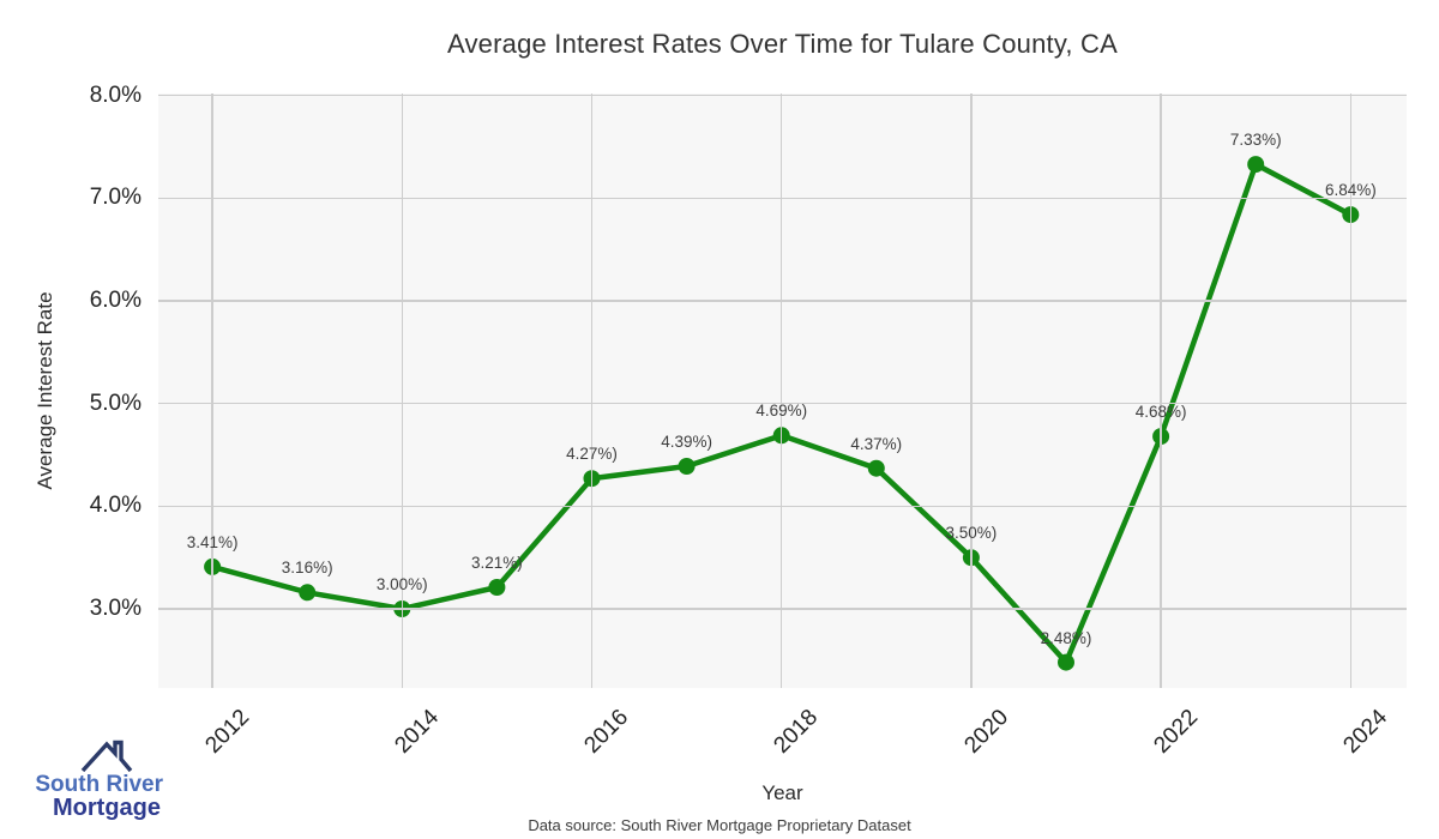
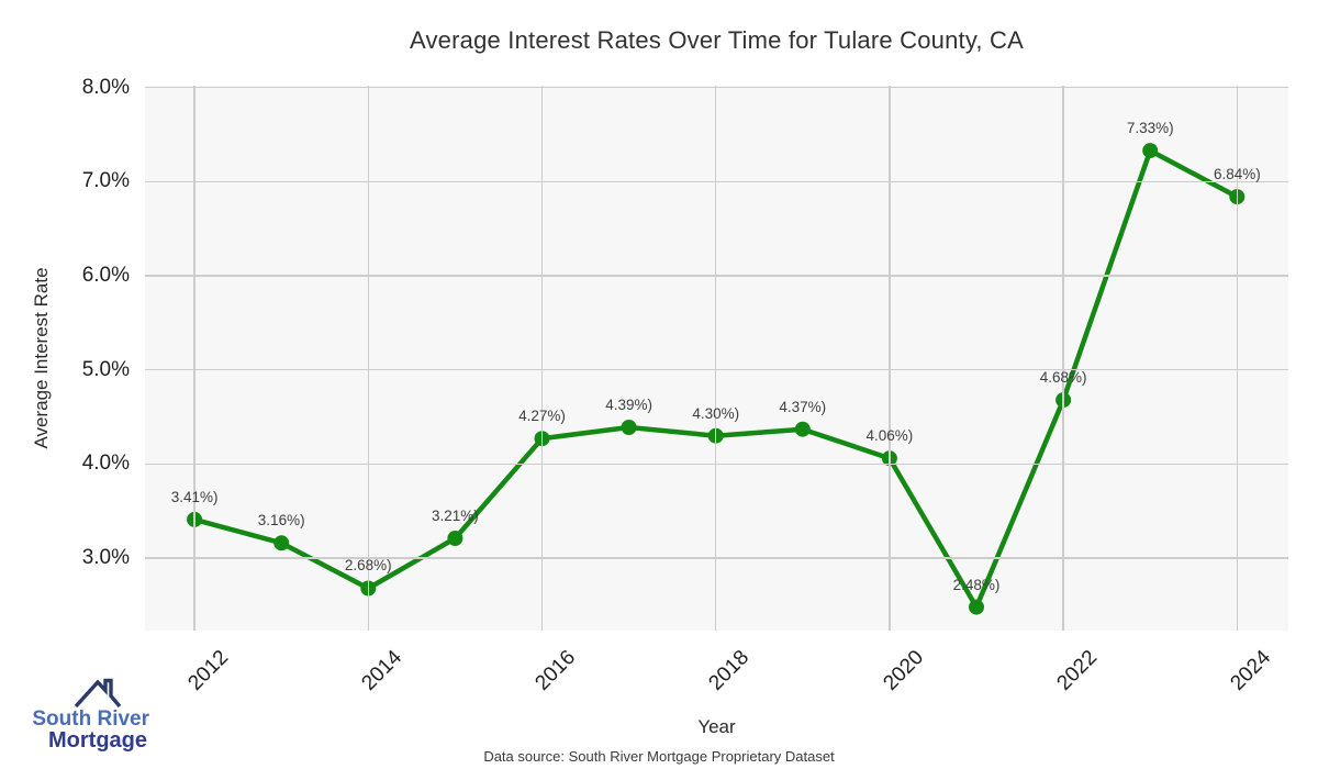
2014: 3.00% -> 2.68%
2018: 4.69% -> 4.30%
2020: 3.50% -> 4.06%
